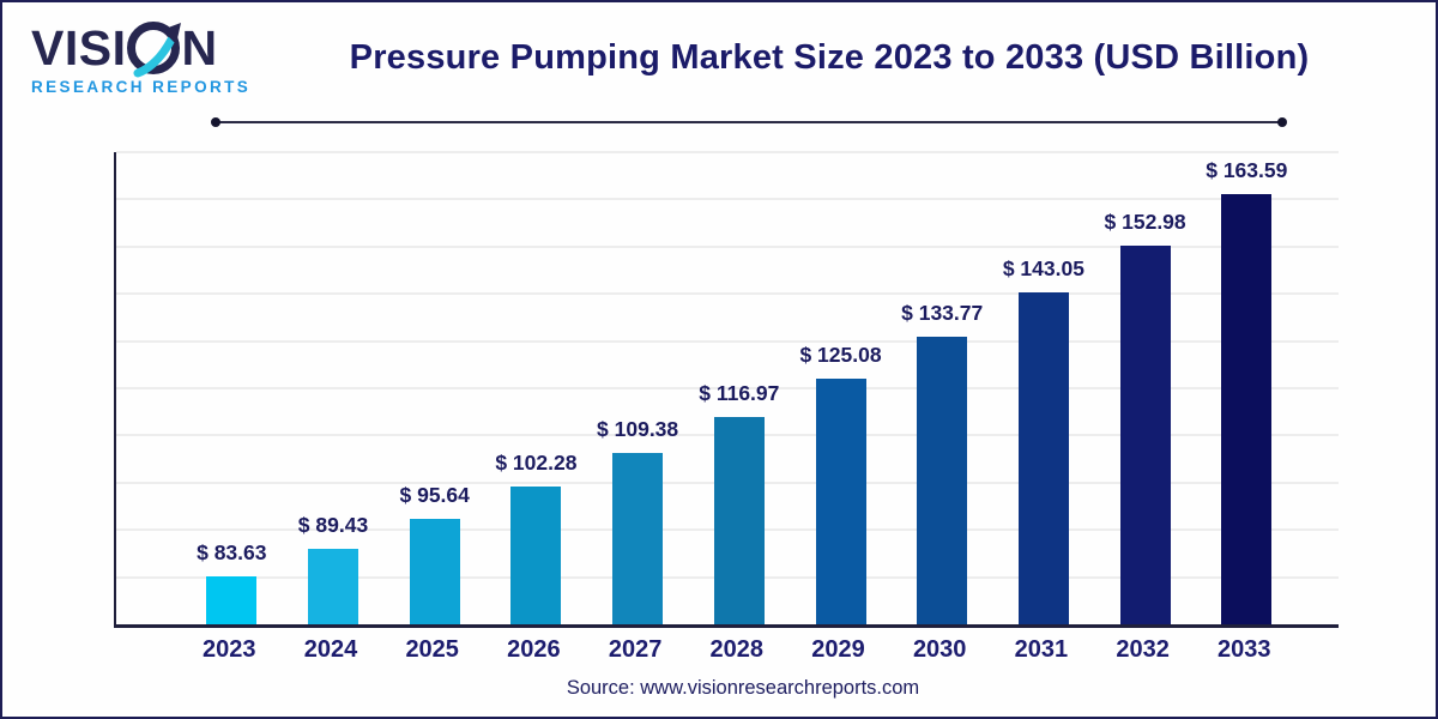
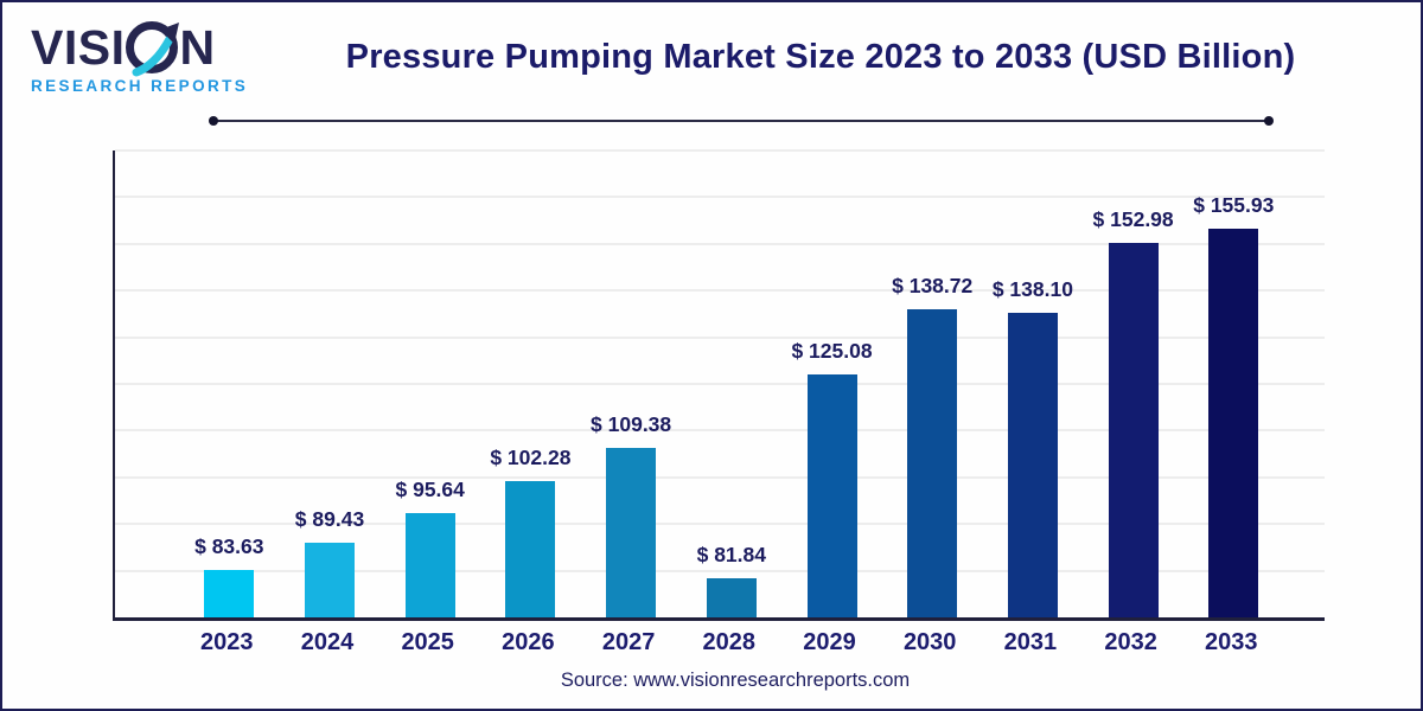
2028: 116.97 -> 81.84
2030: 133.77 -> 138.72
2031: 143.05 -> 138.10
2033: 163.59 -> 155.93
